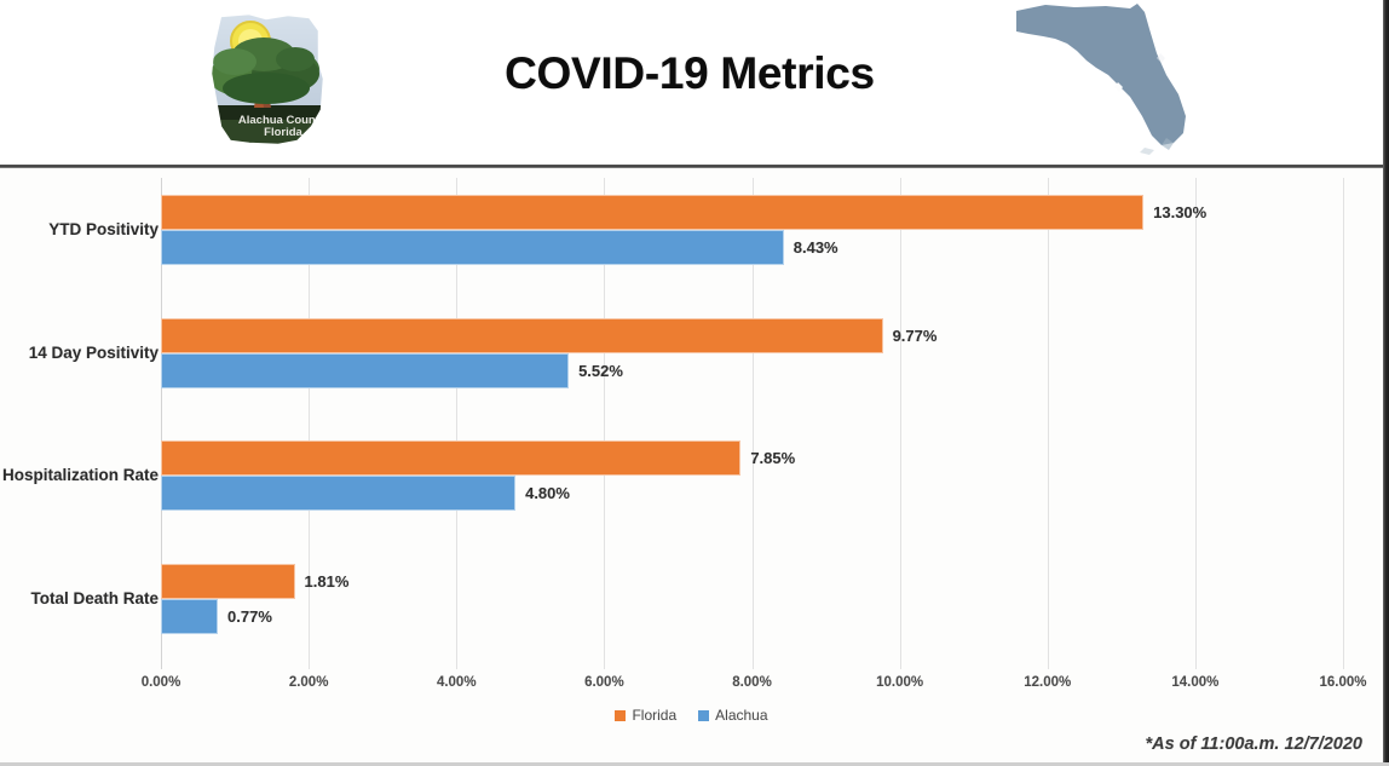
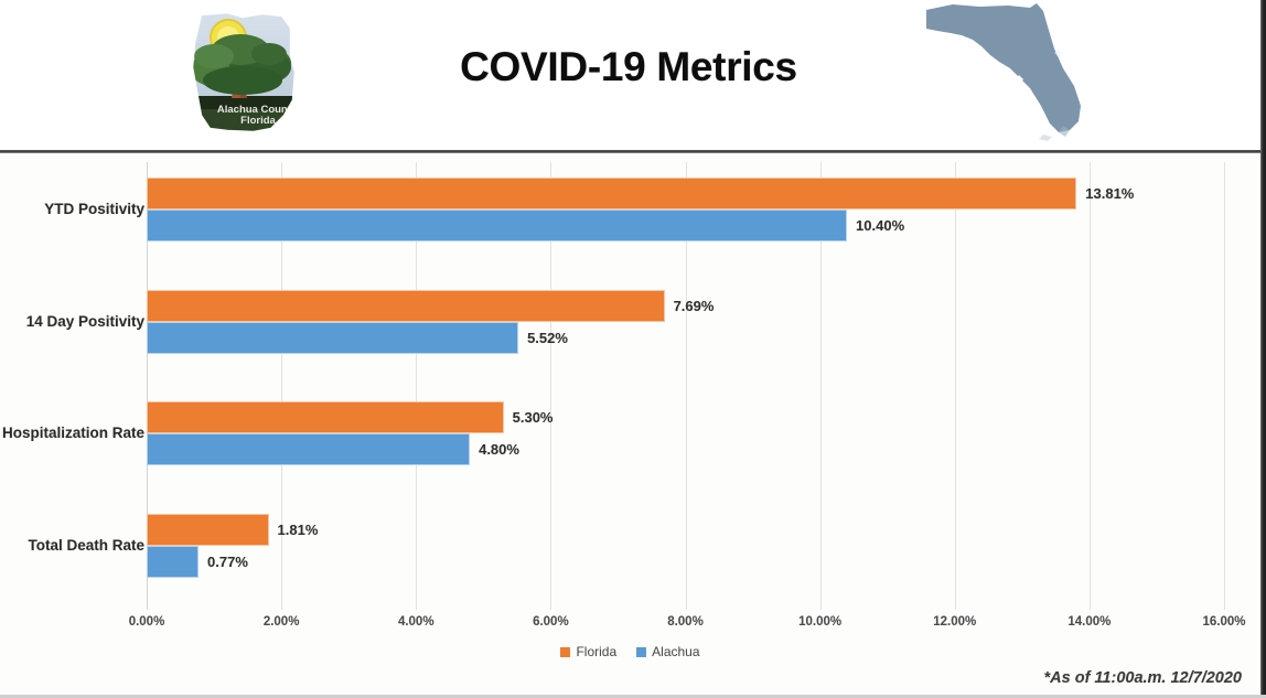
Florida/YTD Positivity: 13.30% -> 13.81%
Alachua/YTD Positivity: 8.43% -> 10.40%
Florida/14 Day Positivity: 9.77% -> 7.69%
Florida/Hospitalization Rate: 7.85% -> 5.30%
